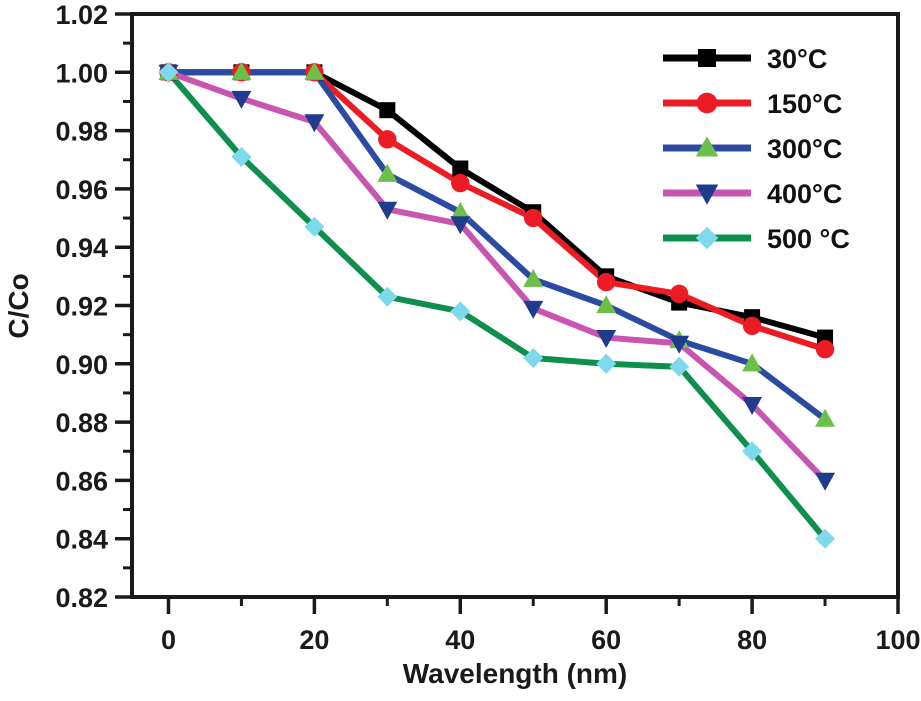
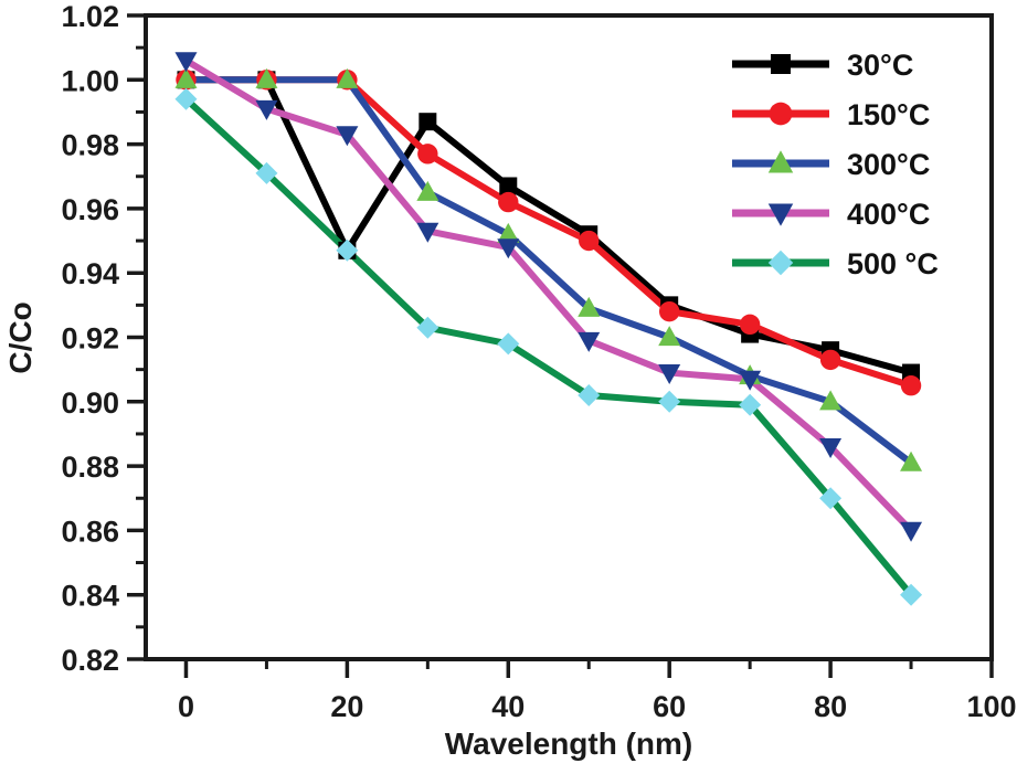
400°C/0: 1.000 -> 1.006
500 °C/0: 1.000 -> 0.994
30°C/20: 1.000 -> 0.947
